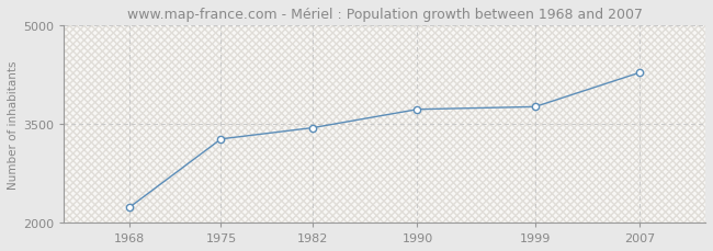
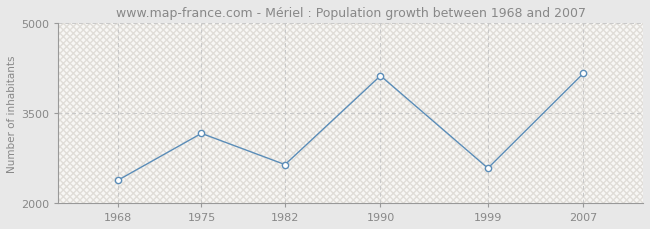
1968: 2230 -> 2380
1975: 3270 -> 3160
1982: 3440 -> 2640
1990: 3720 -> 4120
1999: 3760 -> 2580
2007: 4280 -> 4160
